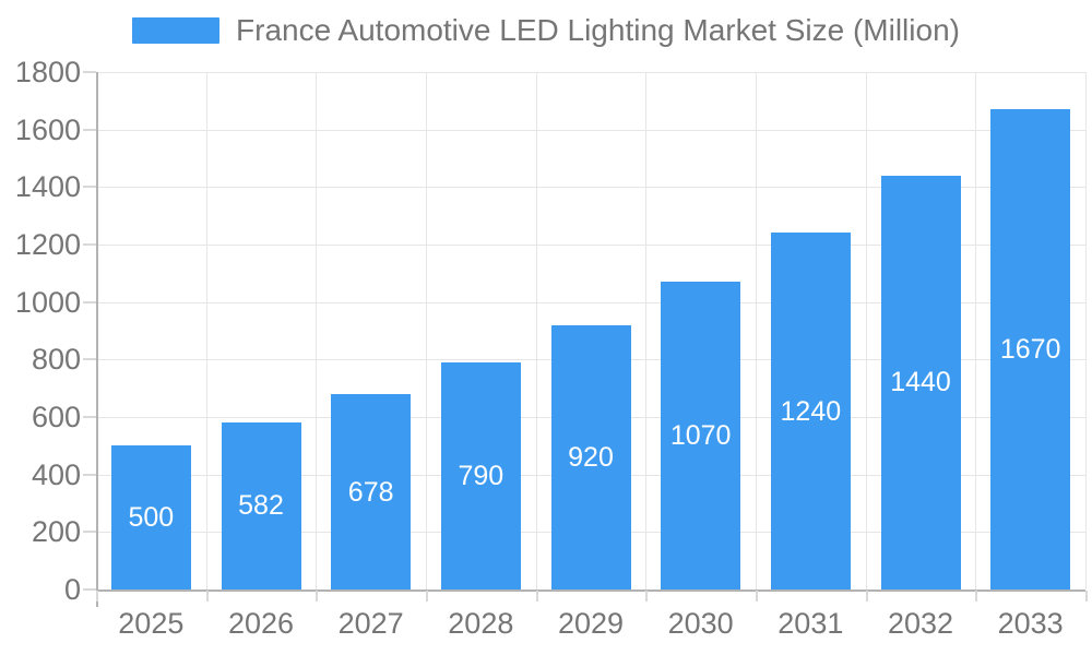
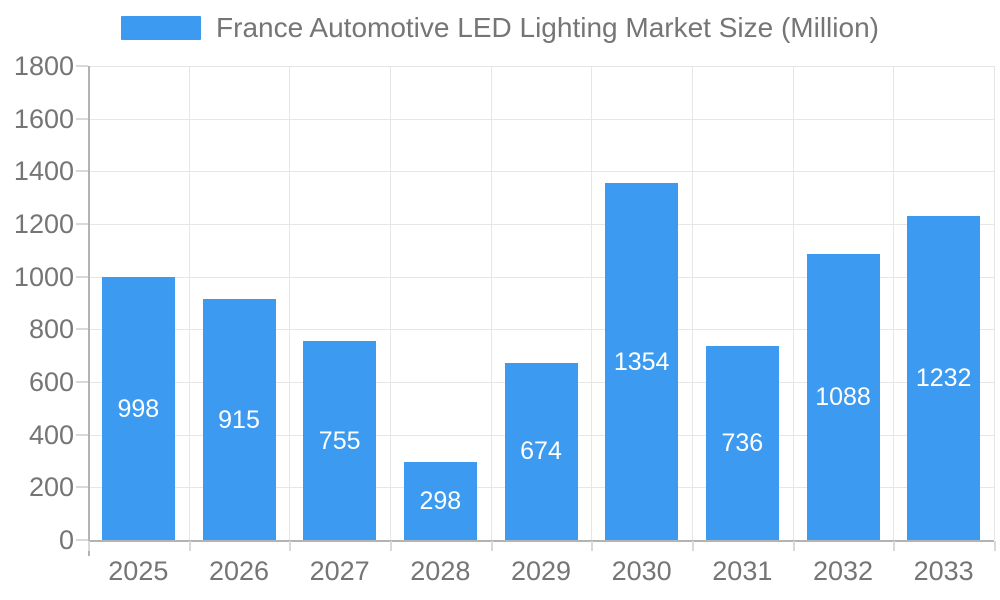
2025: 500 -> 998
2026: 582 -> 915
2027: 678 -> 755
2028: 790 -> 298
2029: 920 -> 674
2030: 1070 -> 1354
2031: 1240 -> 736
2032: 1440 -> 1088
2033: 1670 -> 1232
